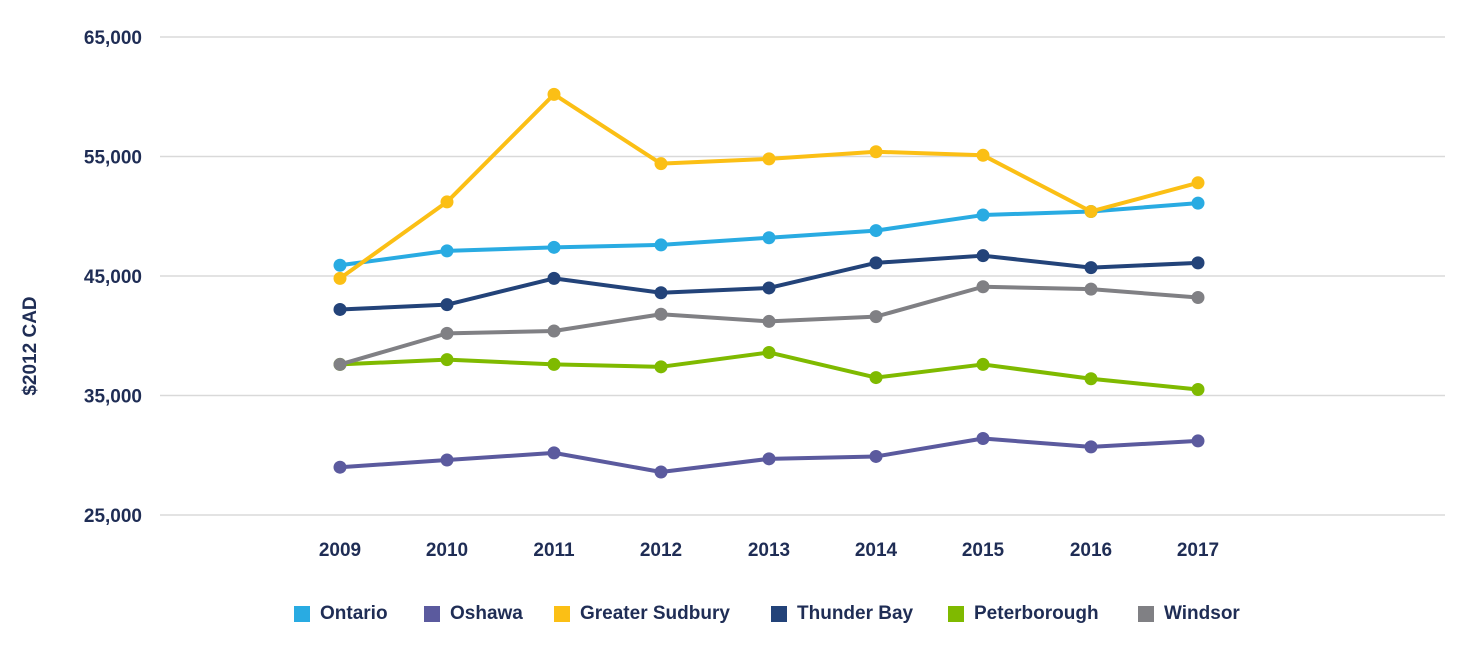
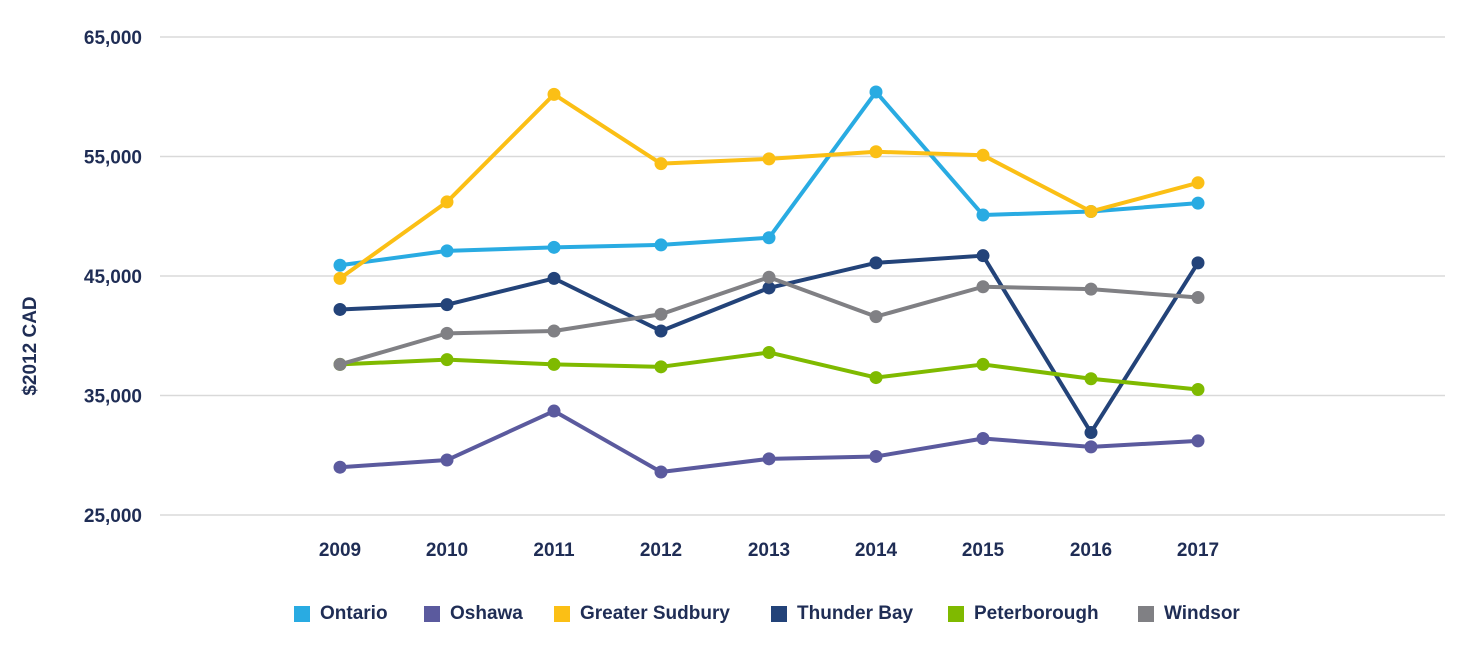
Oshawa/2011: 30200 -> 33700
Thunder Bay/2012: 43600 -> 40400
Windsor/2013: 41200 -> 44900
Ontario/2014: 48800 -> 60400
Thunder Bay/2016: 45700 -> 31900
